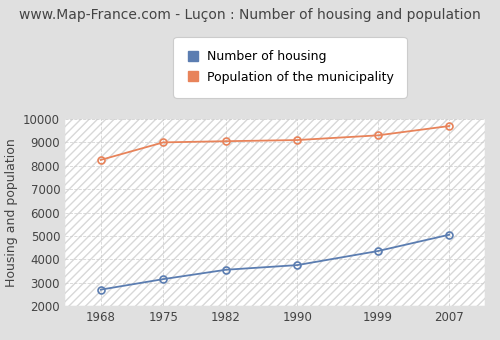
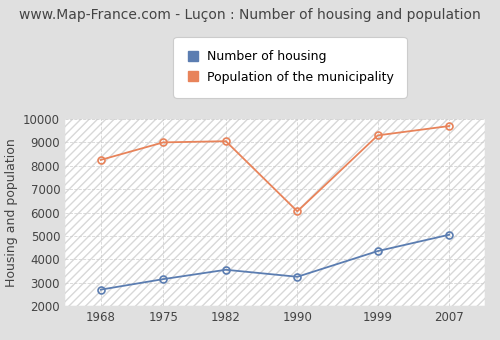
Number of housing/1990: 3750 -> 3250
Population of the municipality/1990: 9100 -> 6050
